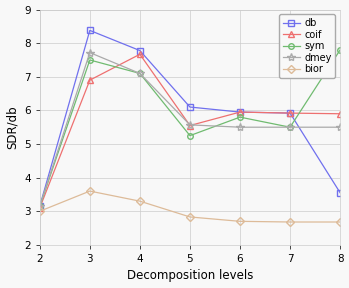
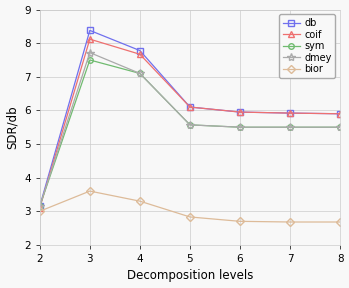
coif/3: 6.90 -> 8.12
coif/5: 5.55 -> 6.10
sym/5: 5.25 -> 5.57
sym/6: 5.80 -> 5.50
db/8: 3.55 -> 5.90
sym/8: 7.80 -> 5.50
